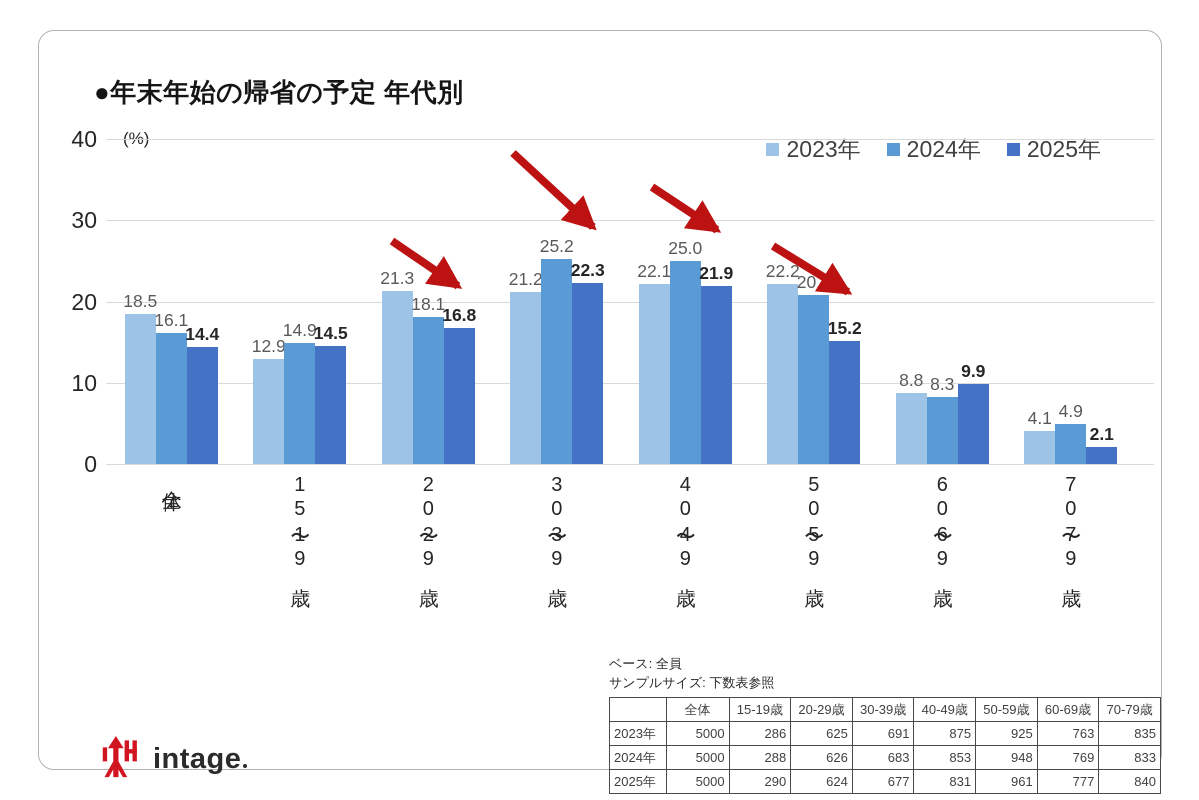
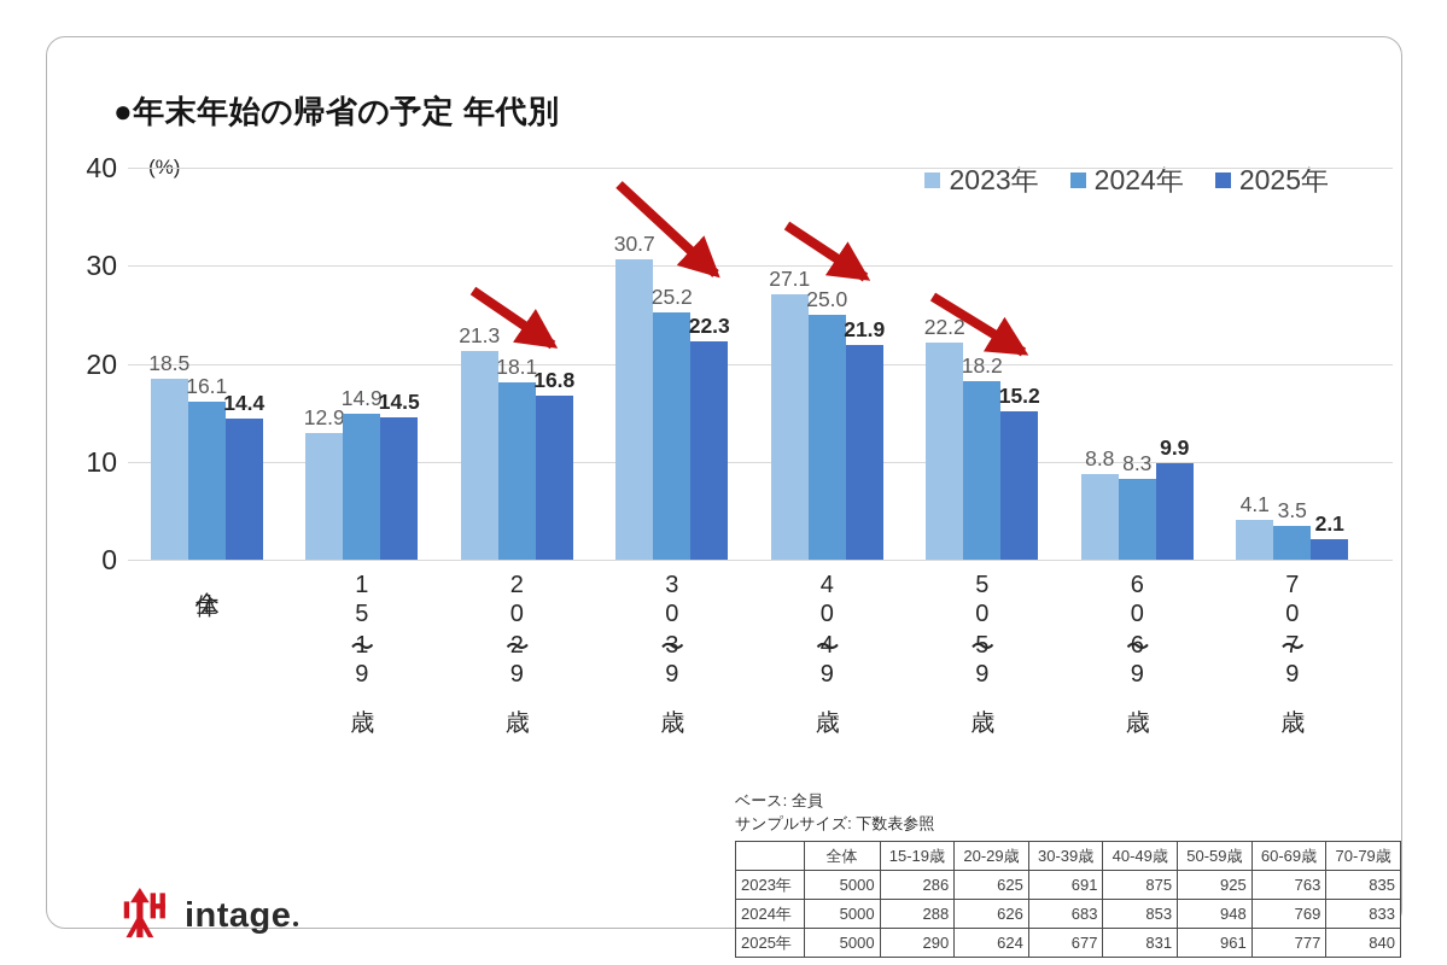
2023年/30〜39歳: 21.2 -> 30.7
2023年/40〜49歳: 22.1 -> 27.1
2024年/50〜59歳: 20.8 -> 18.2
2024年/70〜79歳: 4.9 -> 3.5
